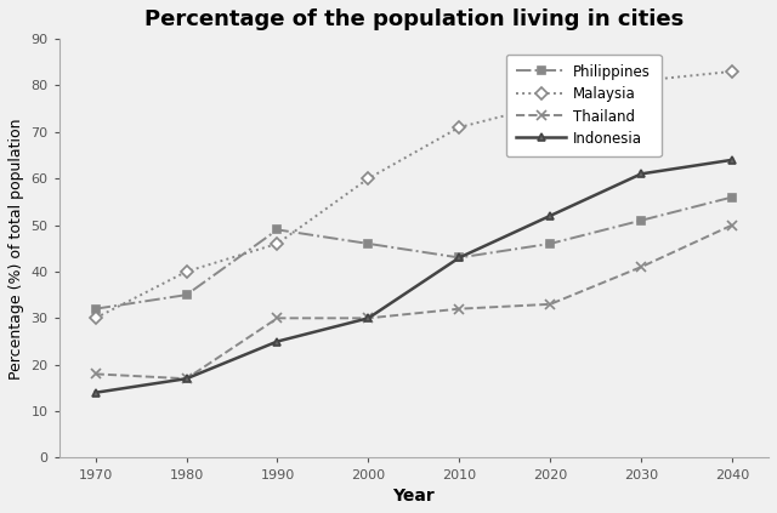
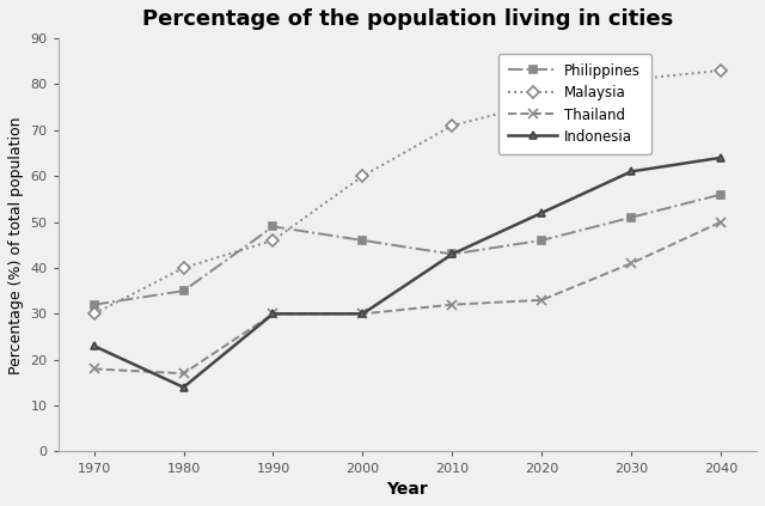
Indonesia/1970: 14 -> 23
Indonesia/1980: 17 -> 14
Indonesia/1990: 25 -> 30
